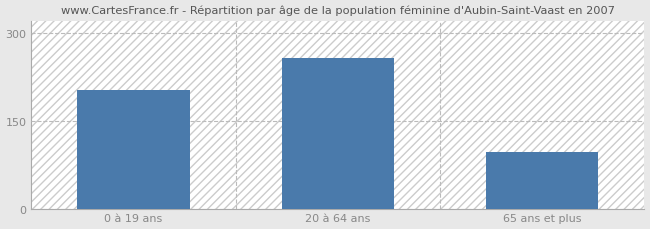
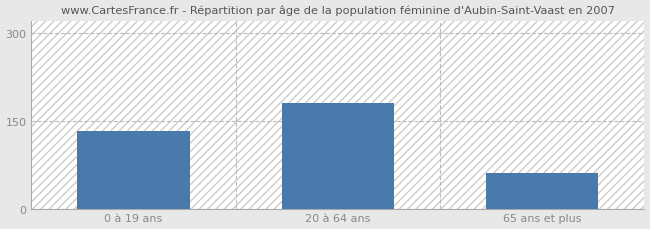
0 à 19 ans: 202 -> 133
20 à 64 ans: 258 -> 180
65 ans et plus: 96 -> 60
